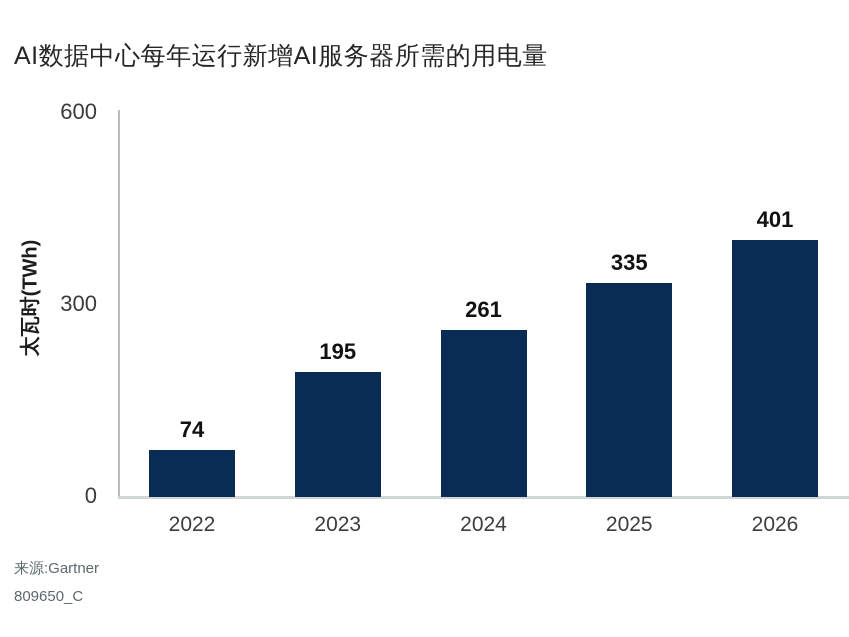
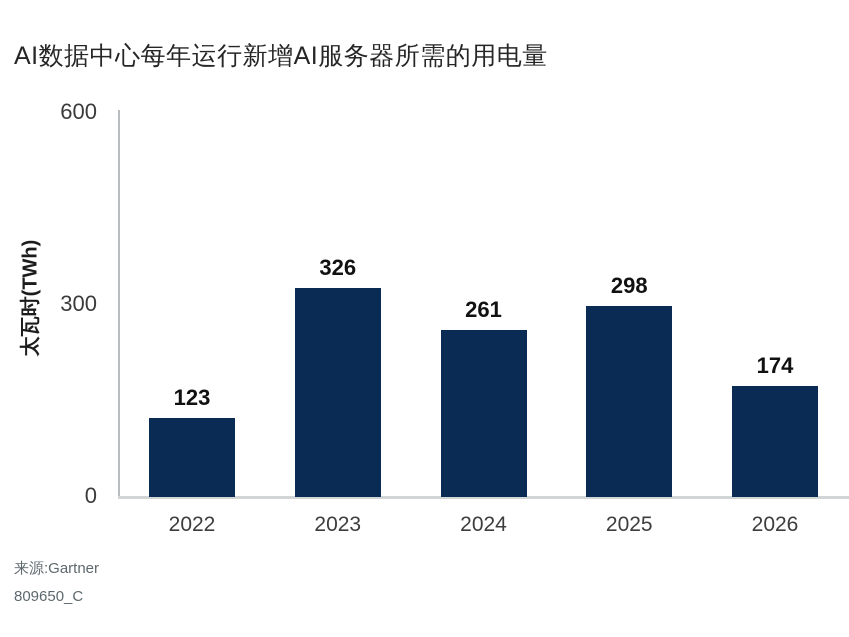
2022: 74 -> 123
2023: 195 -> 326
2025: 335 -> 298
2026: 401 -> 174
